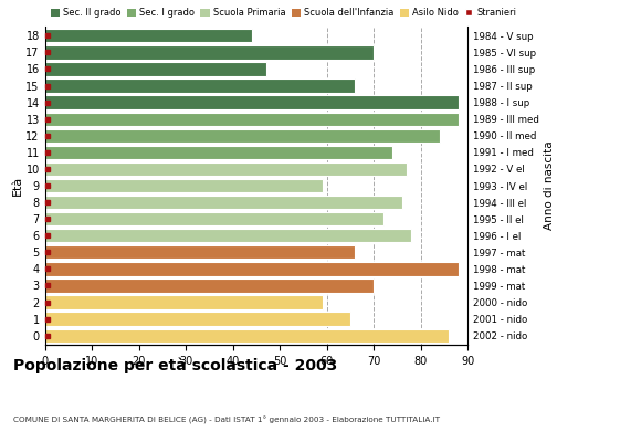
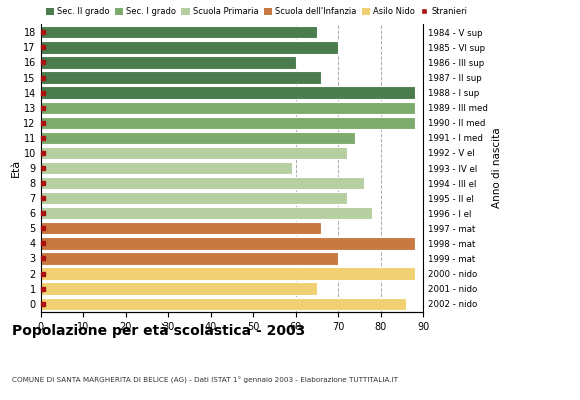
18: 44 -> 65
16: 47 -> 60
12: 84 -> 88
10: 77 -> 72
2: 59 -> 88
